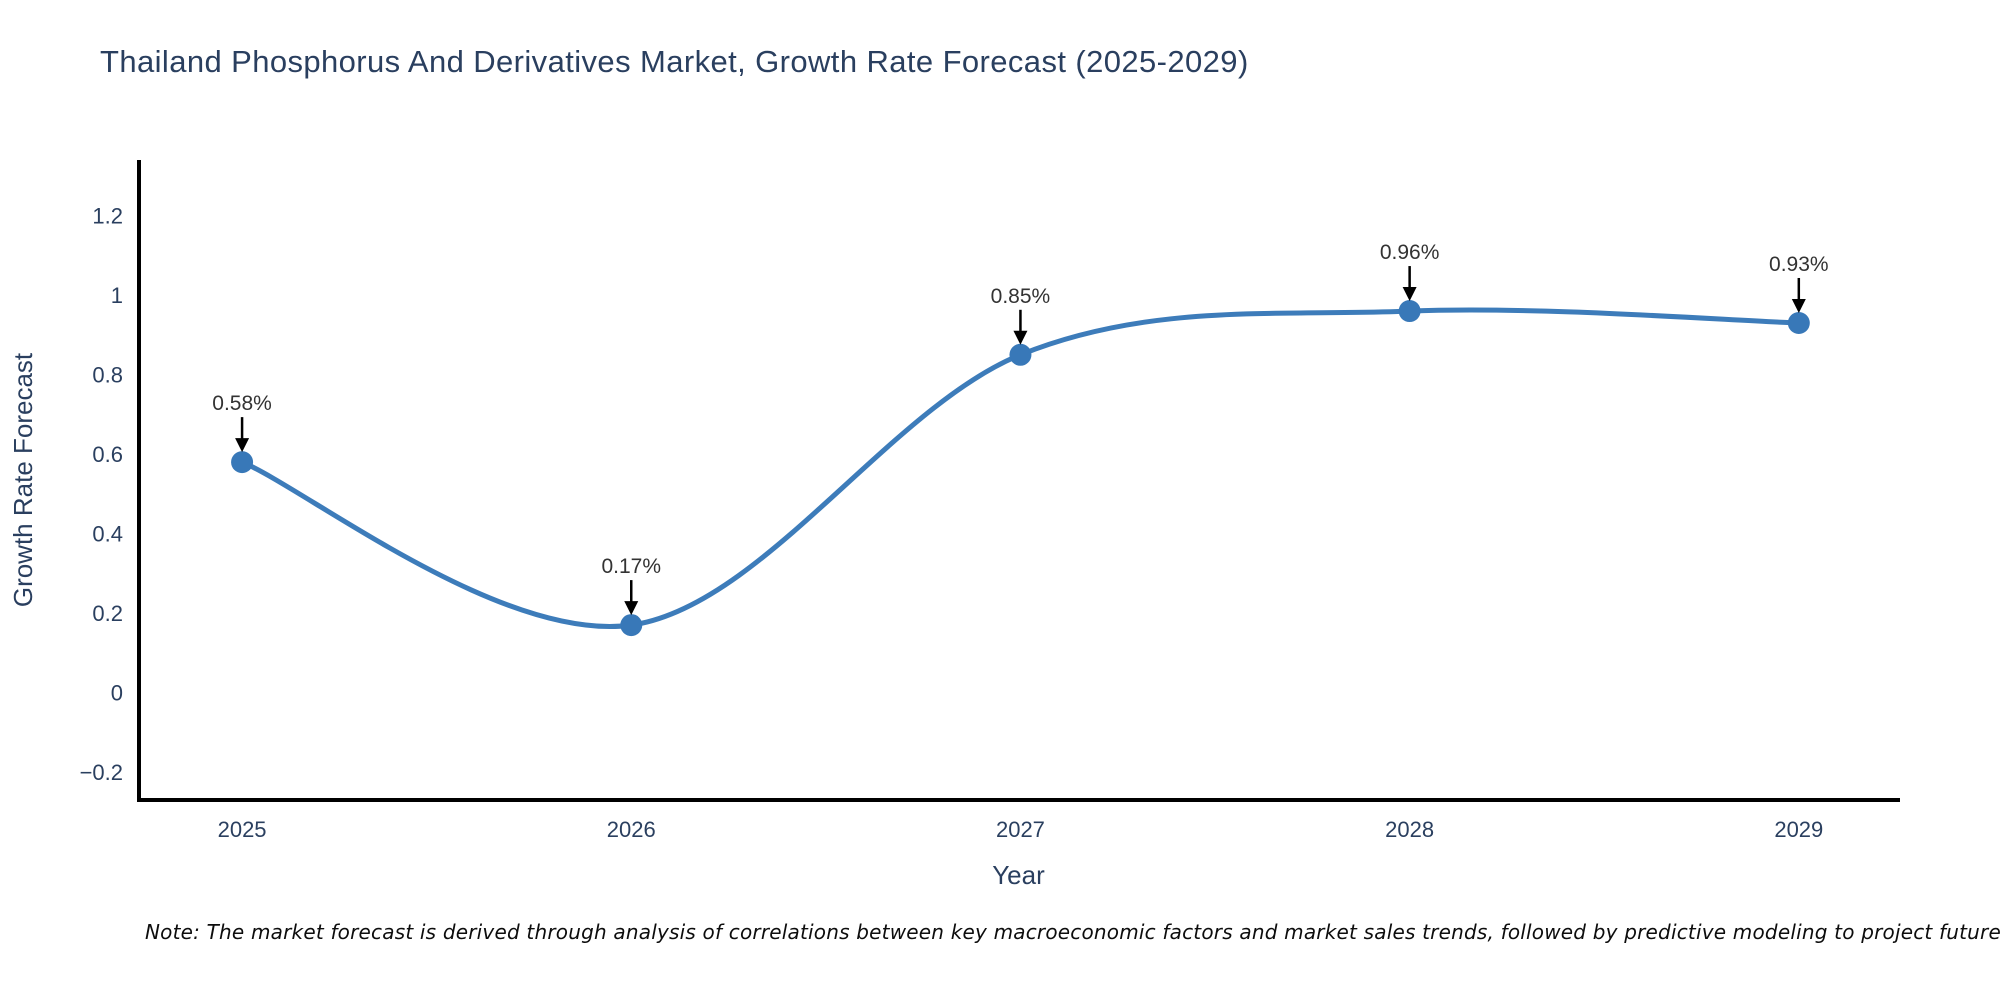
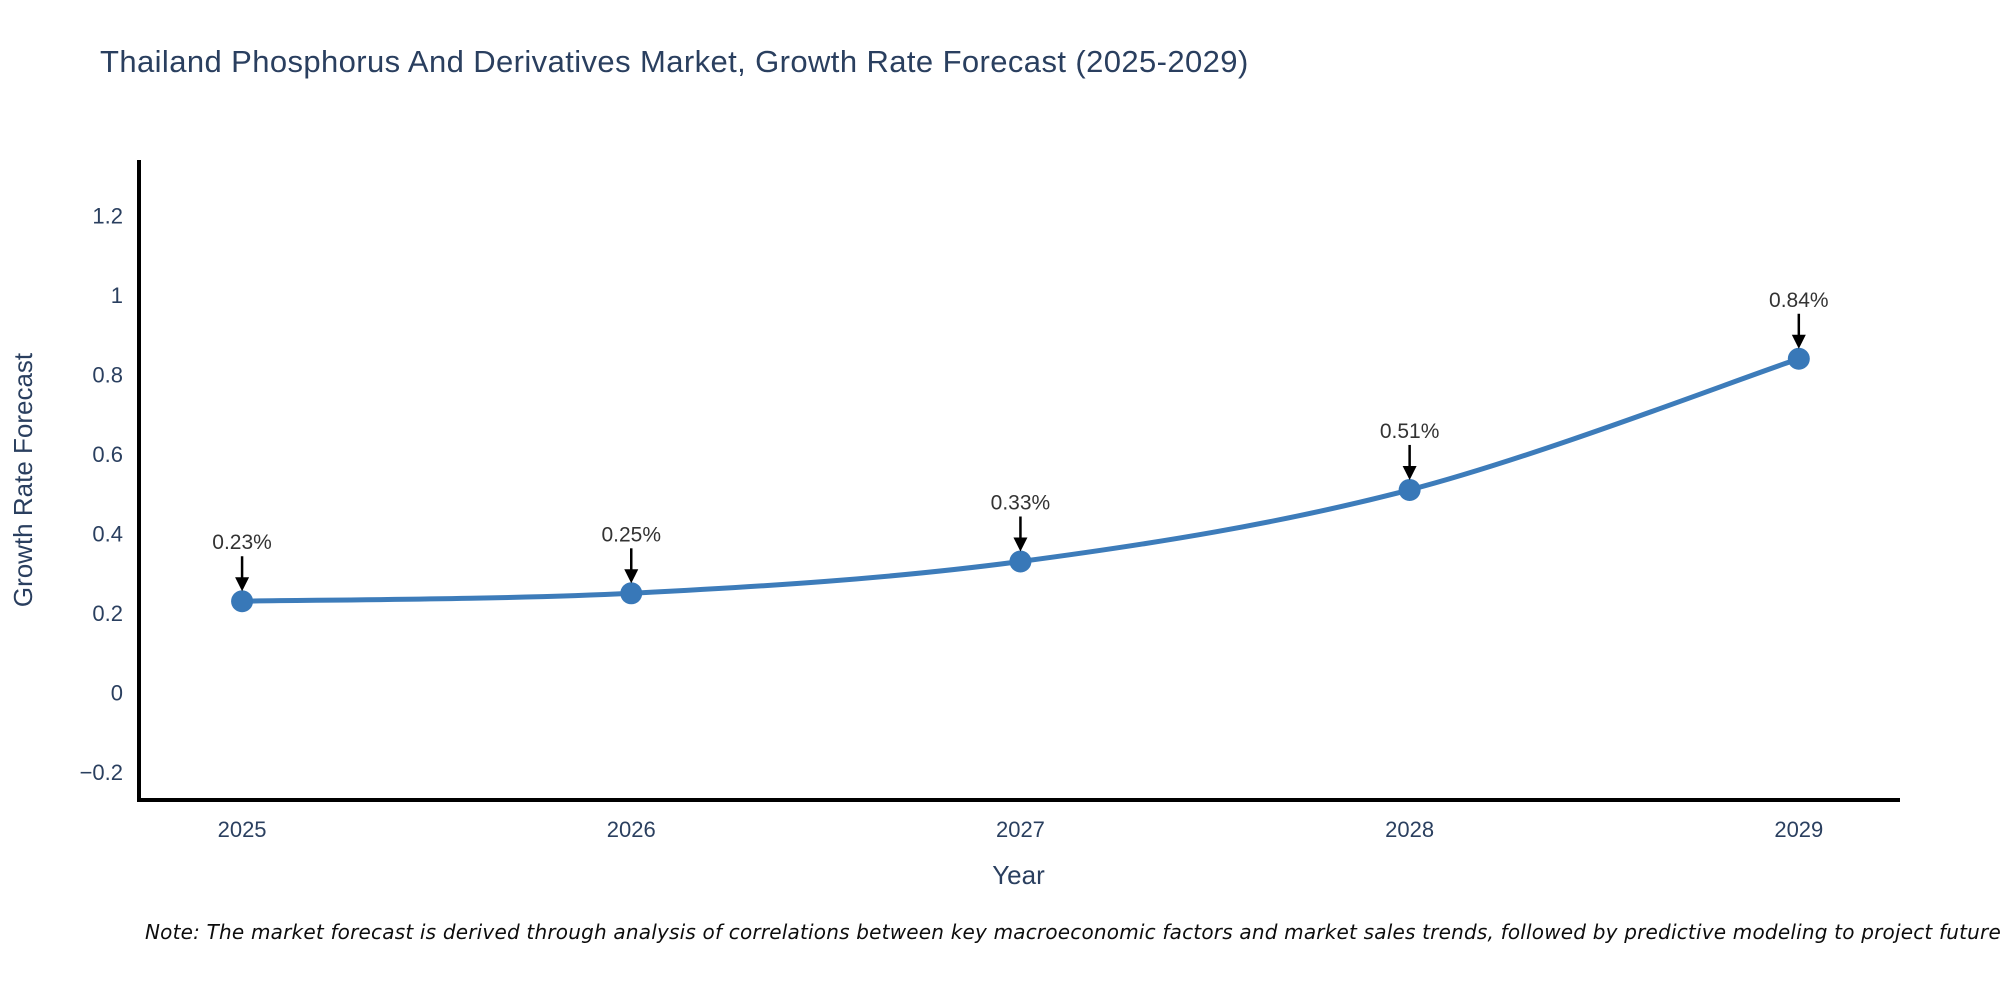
2025: 0.58% -> 0.23%
2026: 0.17% -> 0.25%
2027: 0.85% -> 0.33%
2028: 0.96% -> 0.51%
2029: 0.93% -> 0.84%
